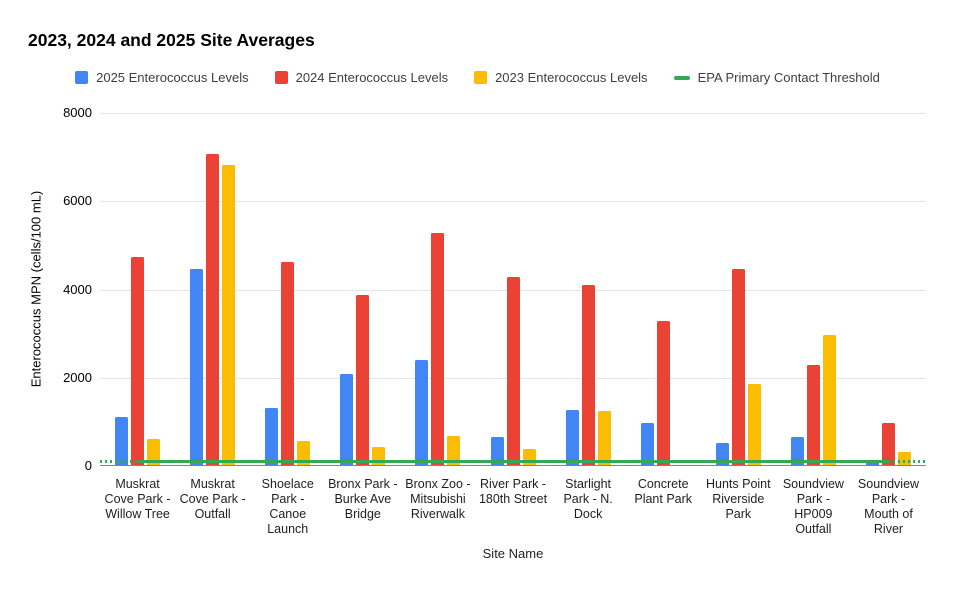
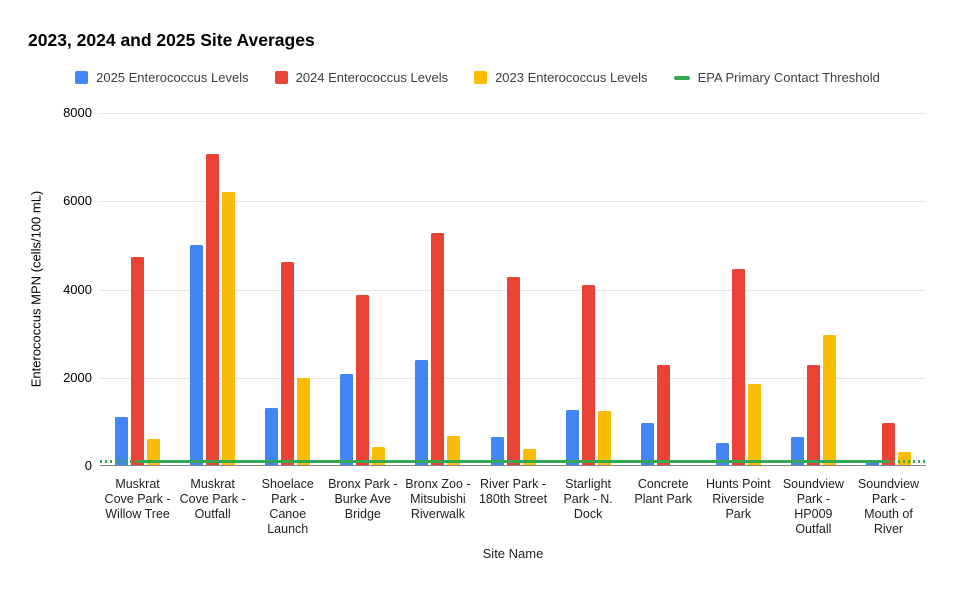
2025 Enterococcus Levels/Muskrat Cove Park - Outfall: 4500 -> 5000
2023 Enterococcus Levels/Muskrat Cove Park - Outfall: 6800 -> 6200
2023 Enterococcus Levels/Shoelace Park - Canoe Launch: 600 -> 2000
2024 Enterococcus Levels/Concrete Plant Park: 3300 -> 2300
